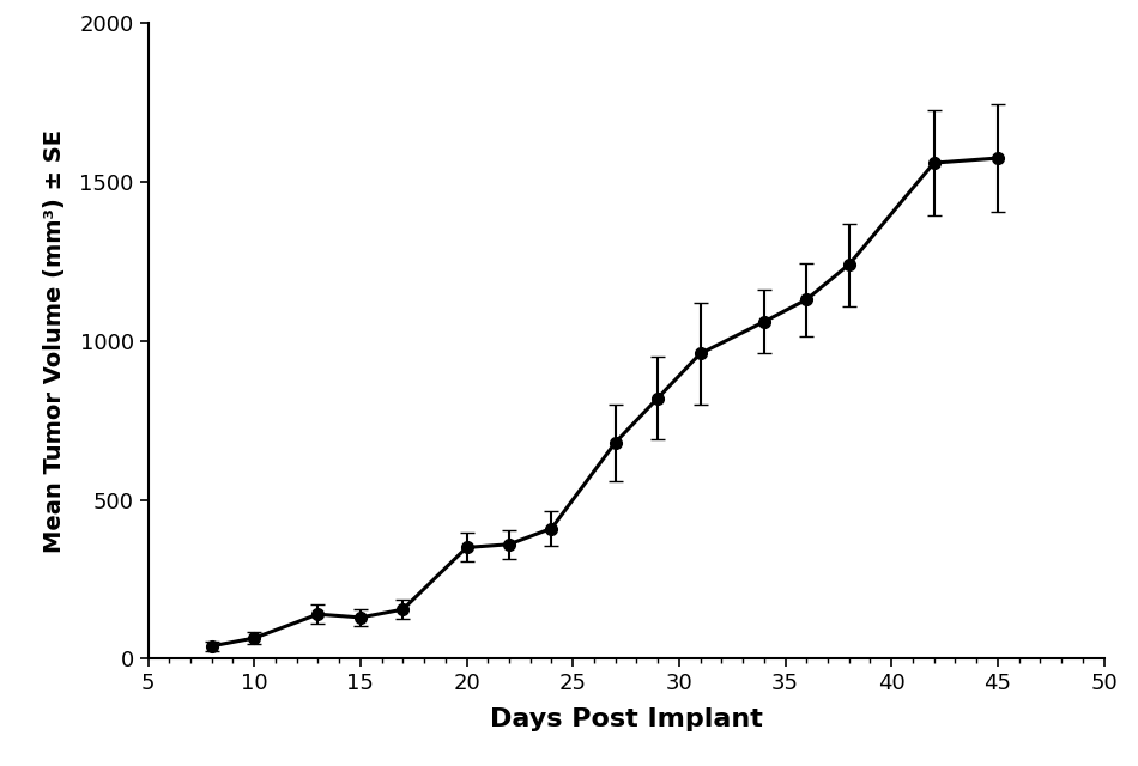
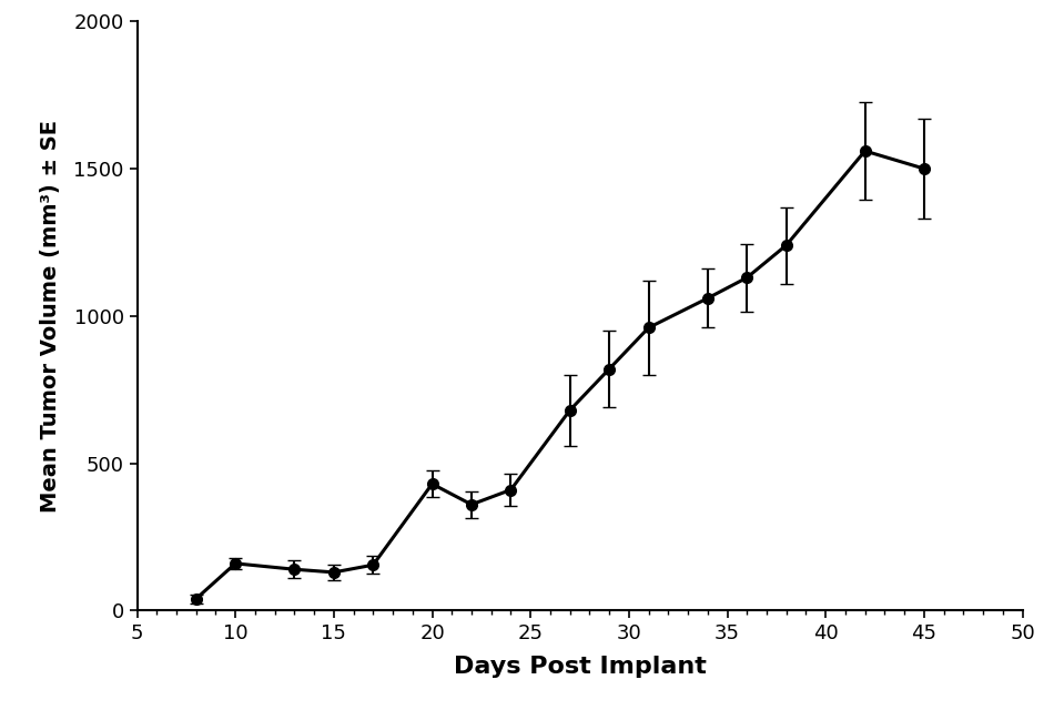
10: 65 -> 160
20: 350 -> 430
45: 1575 -> 1500
